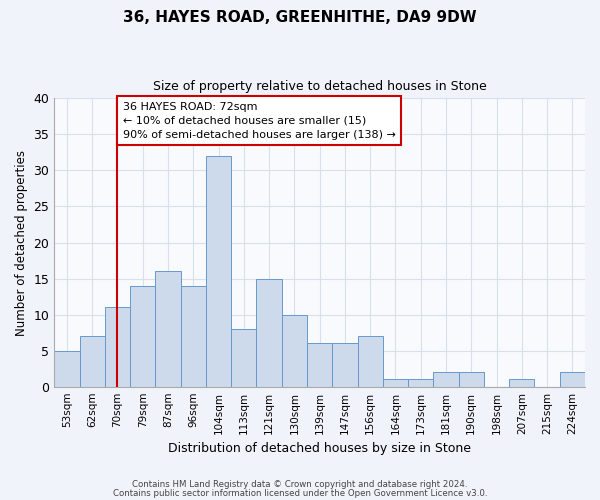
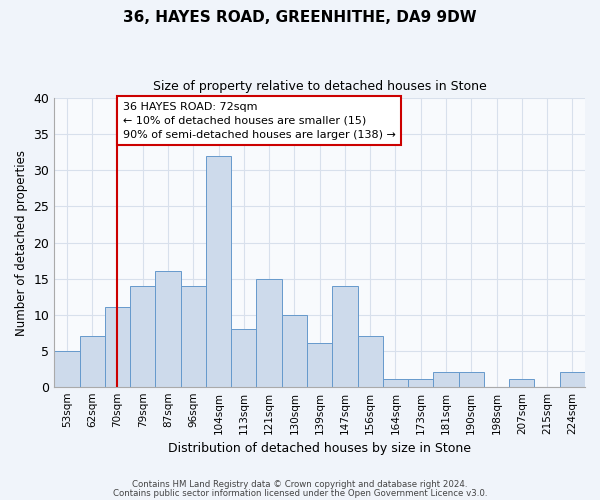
147sqm: 6 -> 14
